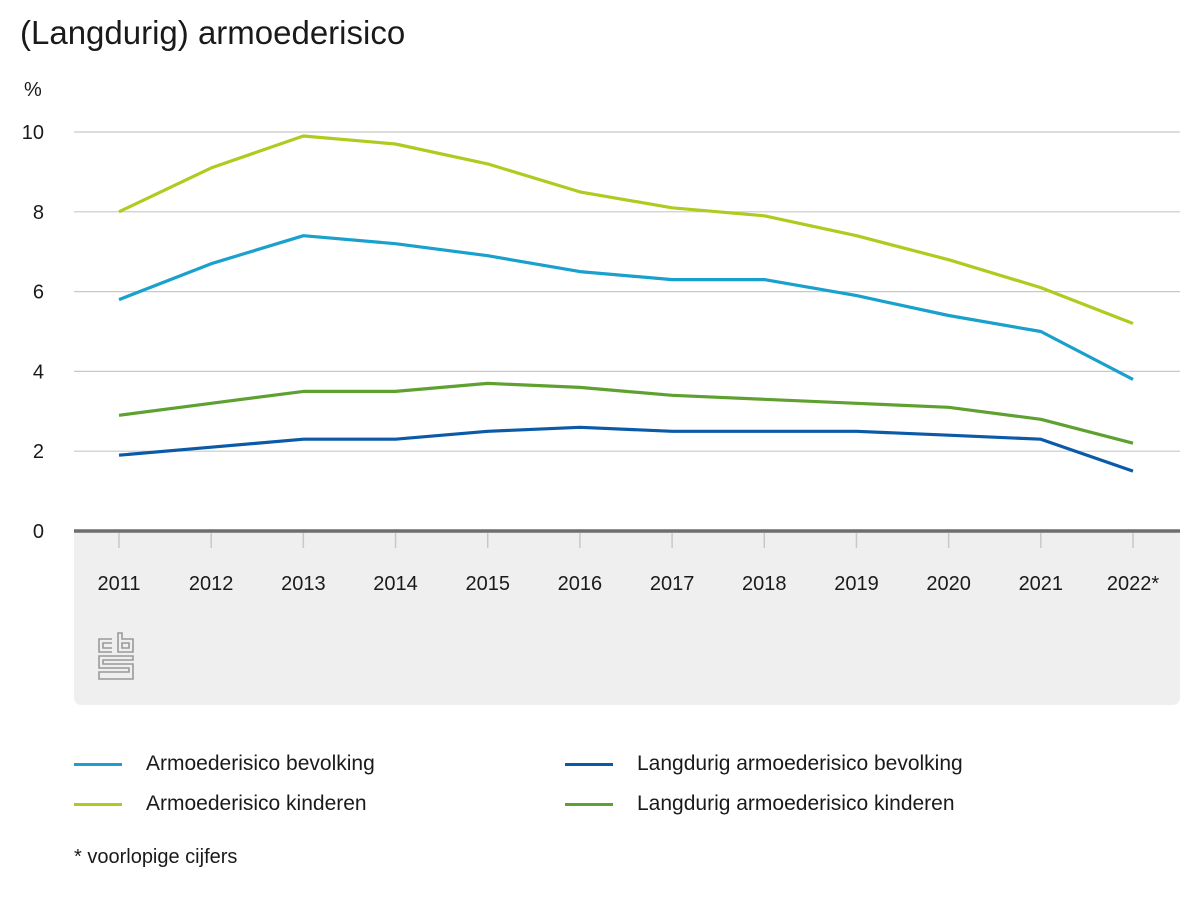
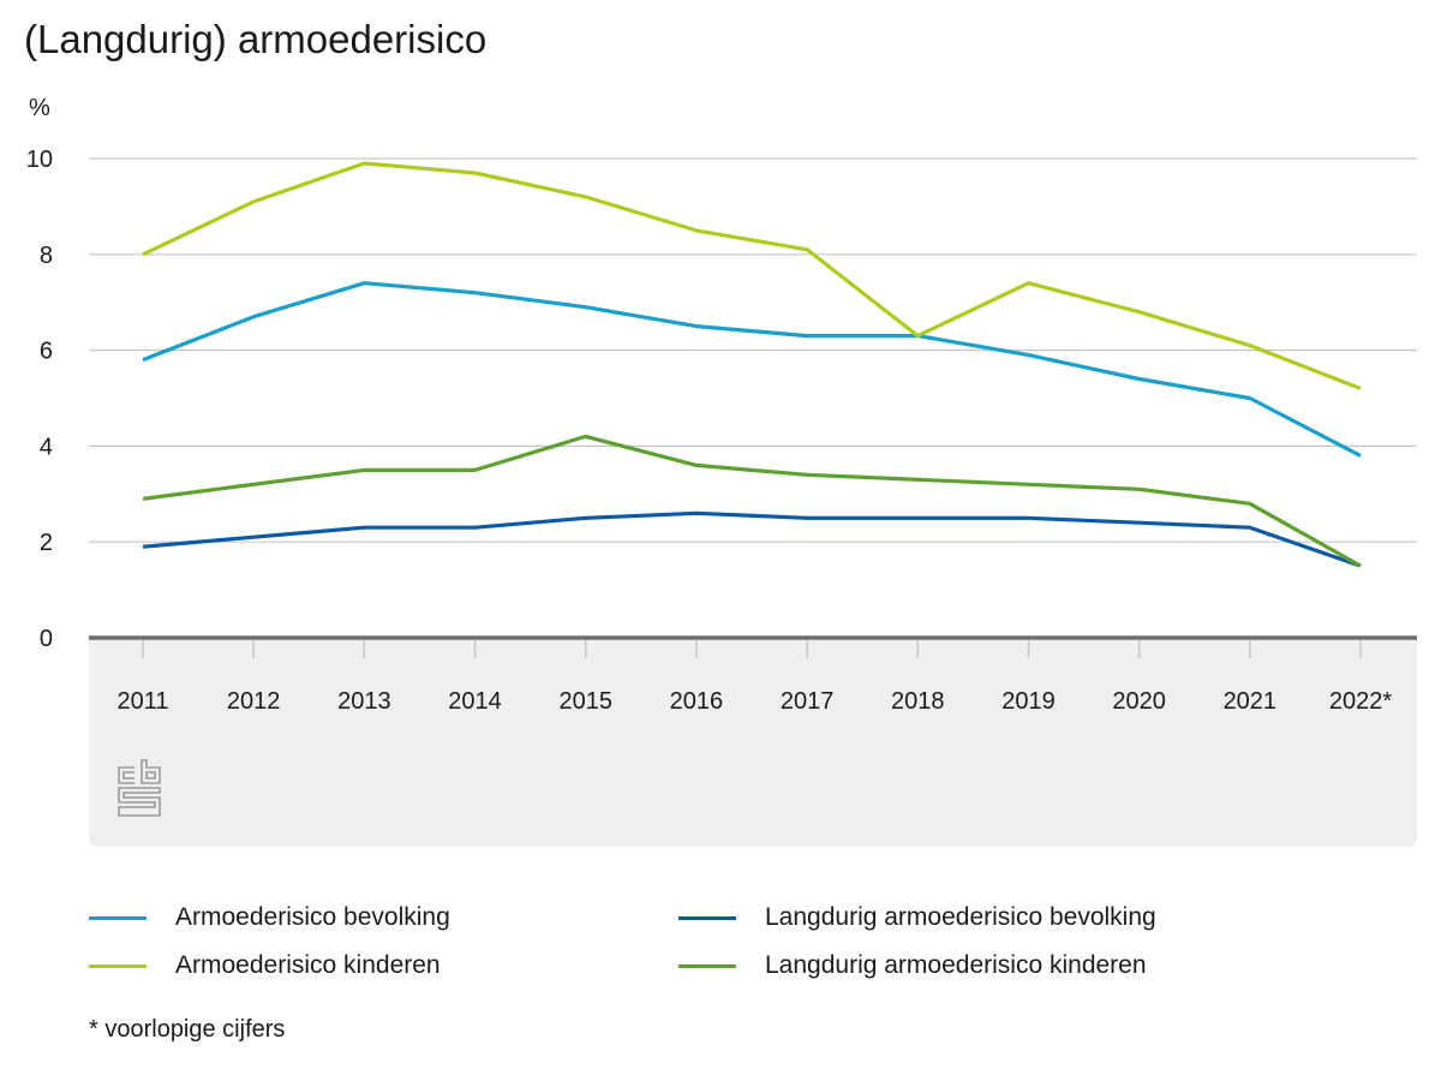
Langdurig armoederisico kinderen/2015: 3.7 -> 4.2
Armoederisico kinderen/2018: 7.9 -> 6.3
Langdurig armoederisico kinderen/2022*: 2.2 -> 1.5
